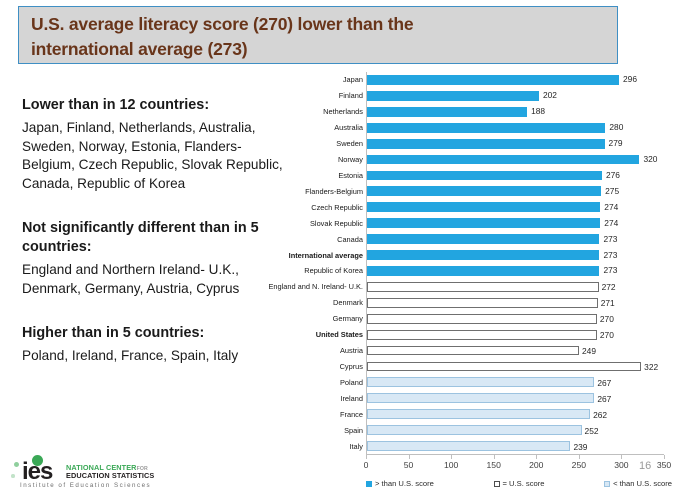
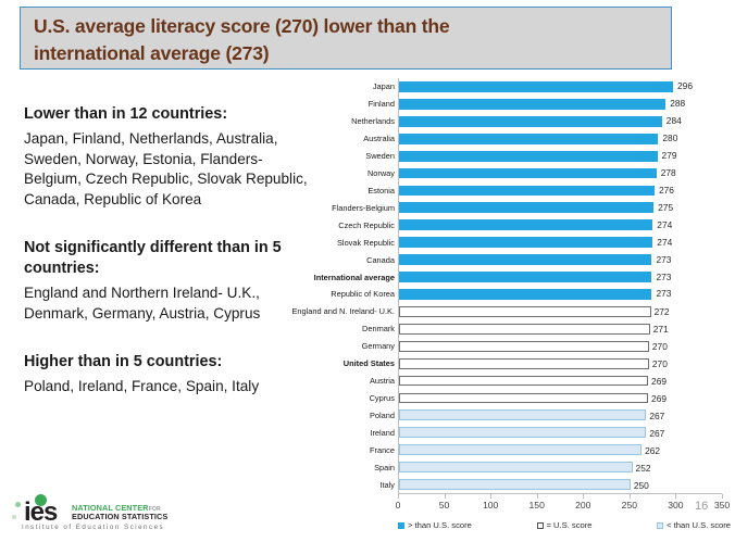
Finland: 202 -> 288
Netherlands: 188 -> 284
Norway: 320 -> 278
Austria: 249 -> 269
Cyprus: 322 -> 269
Italy: 239 -> 250
